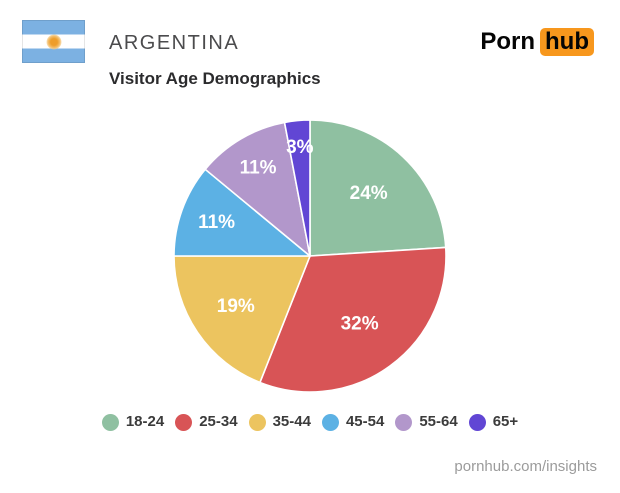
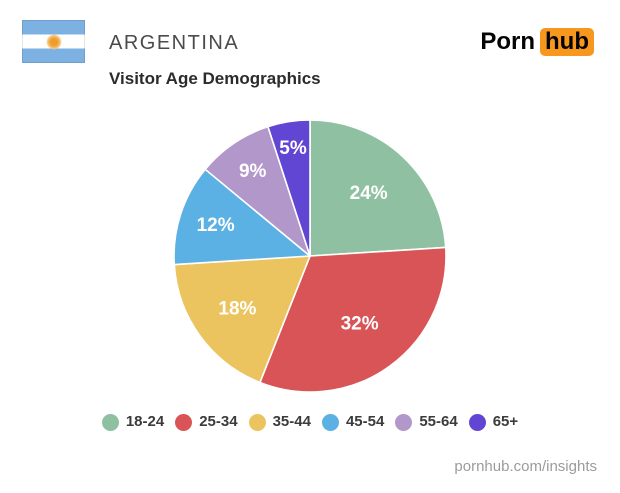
35-44: 19% -> 18%
45-54: 11% -> 12%
55-64: 11% -> 9%
65+: 3% -> 5%
